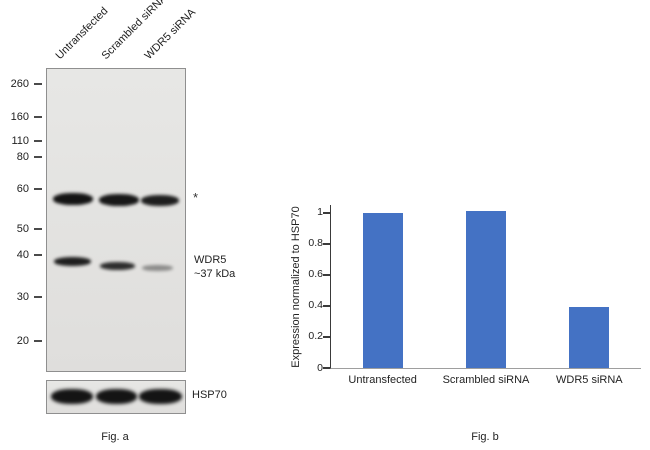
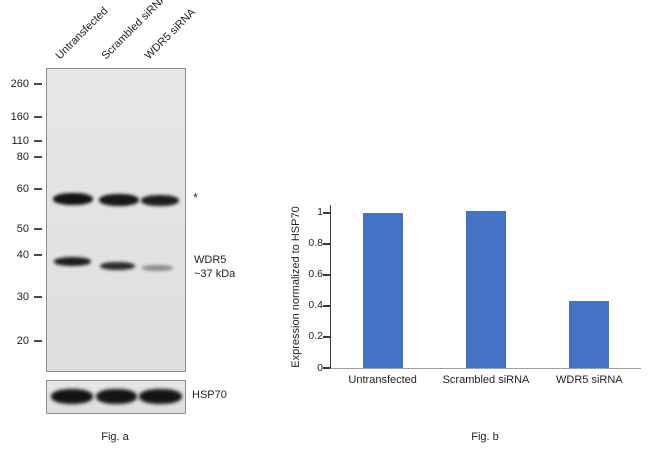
WDR5 siRNA: 0.39 -> 0.43
